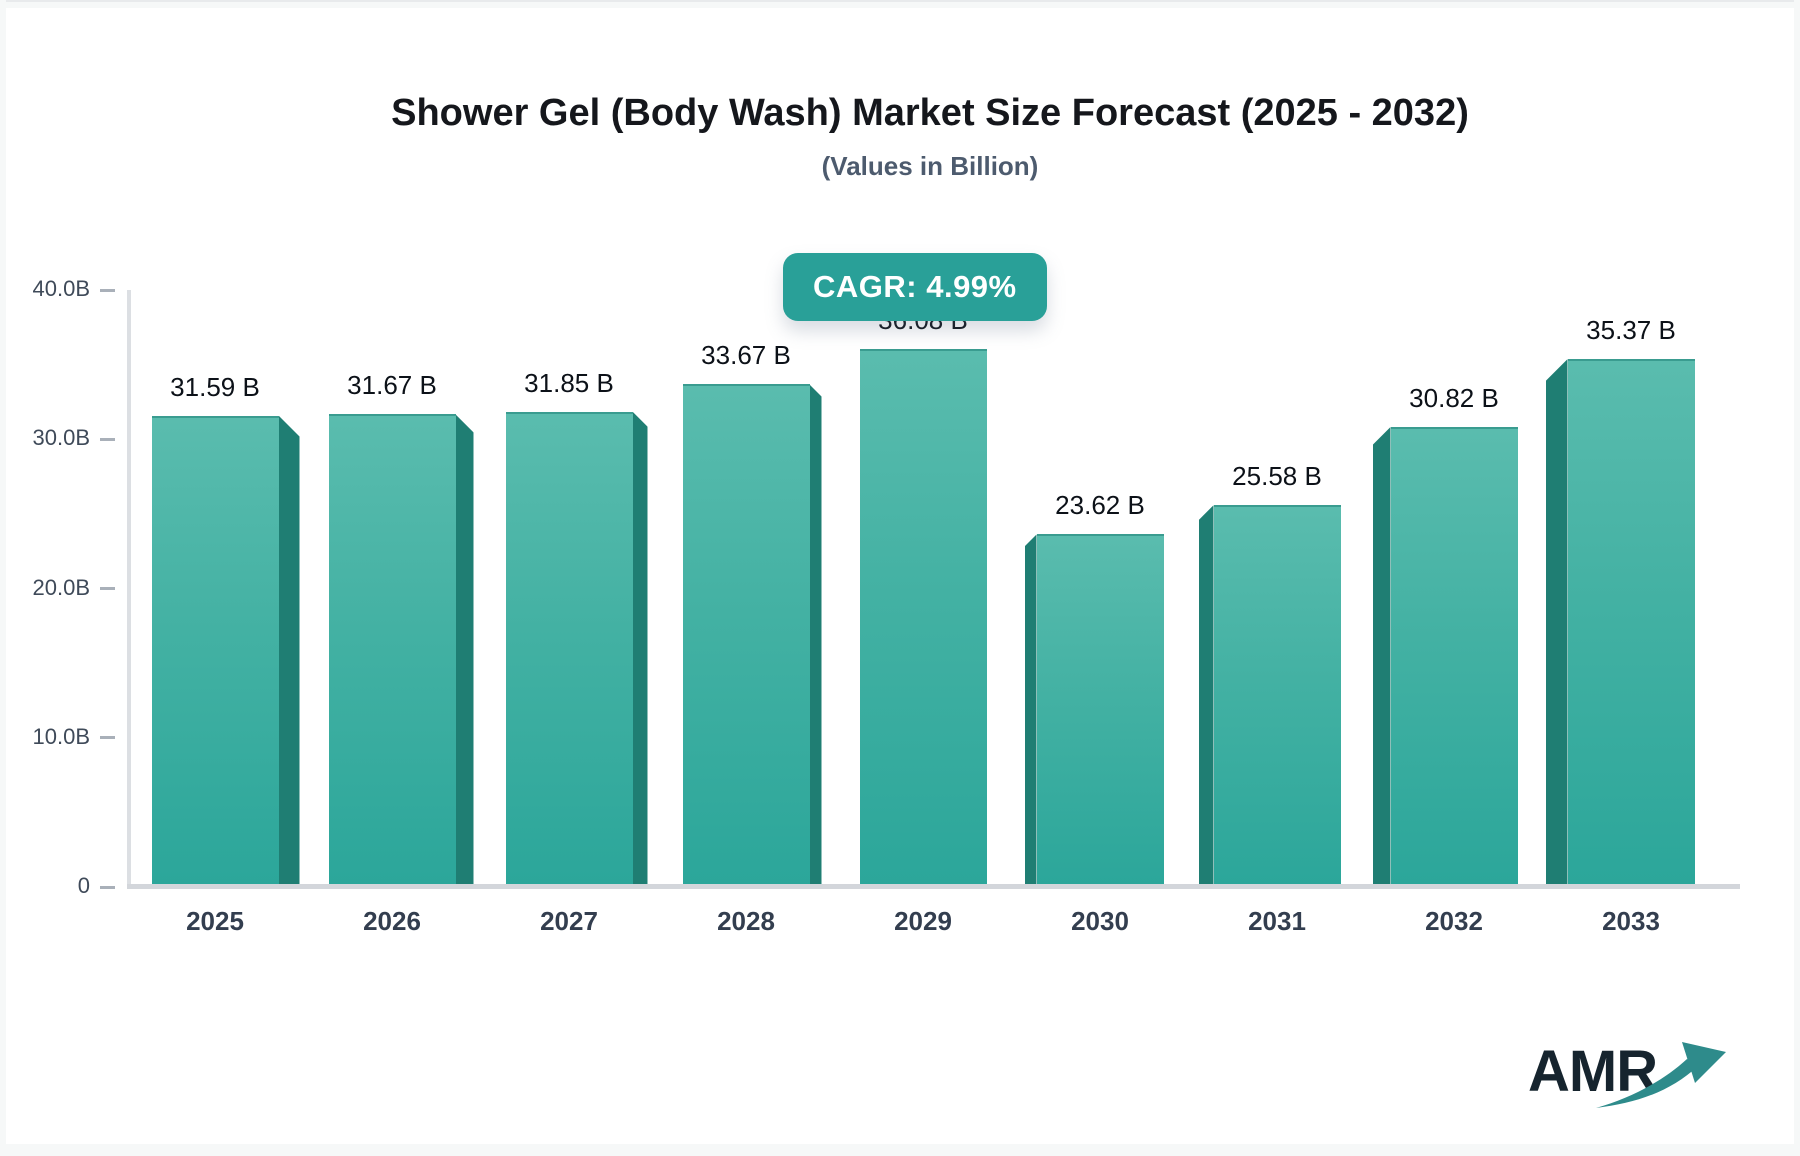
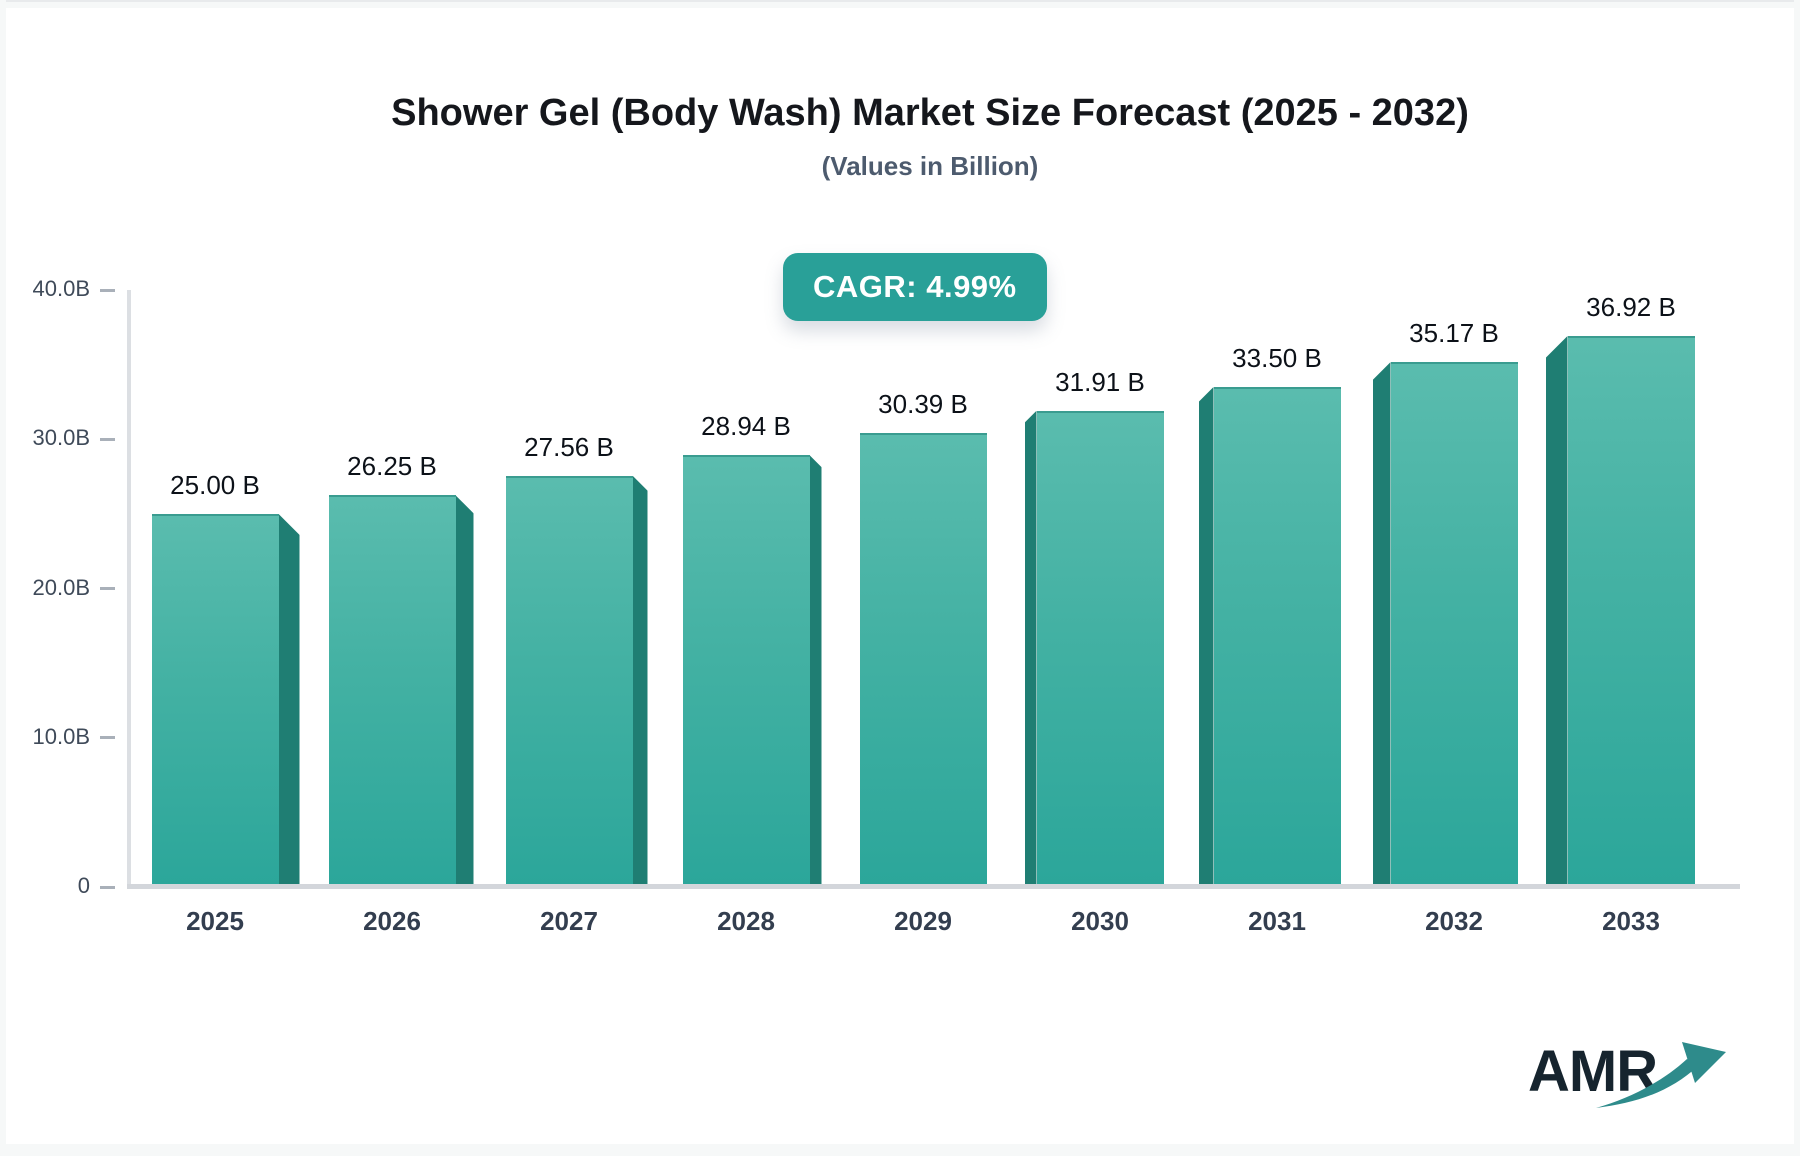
2025: 31.59 -> 25.00
2026: 31.67 -> 26.25
2027: 31.85 -> 27.56
2028: 33.67 -> 28.94
2029: 36.08 -> 30.39
2030: 23.62 -> 31.91
2031: 25.58 -> 33.50
2032: 30.82 -> 35.17
2033: 35.37 -> 36.92
